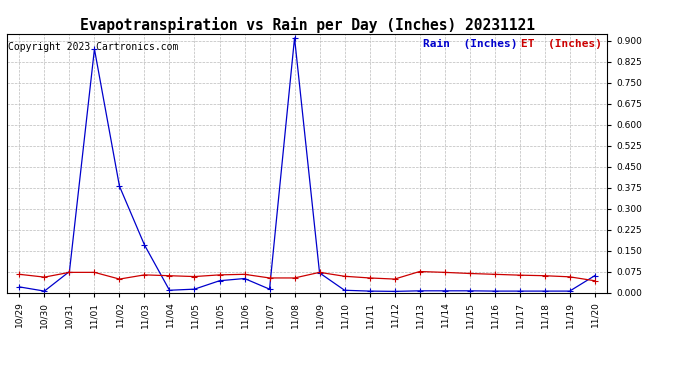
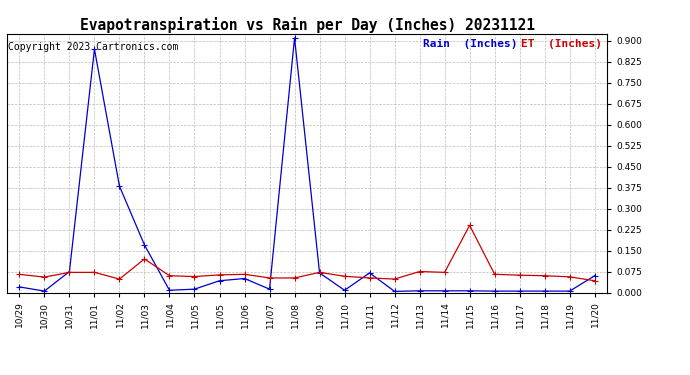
ET (Inches)/11/03: 0.063 -> 0.120
Rain (Inches)/11/11: 0.005 -> 0.070
ET (Inches)/11/15: 0.068 -> 0.240
